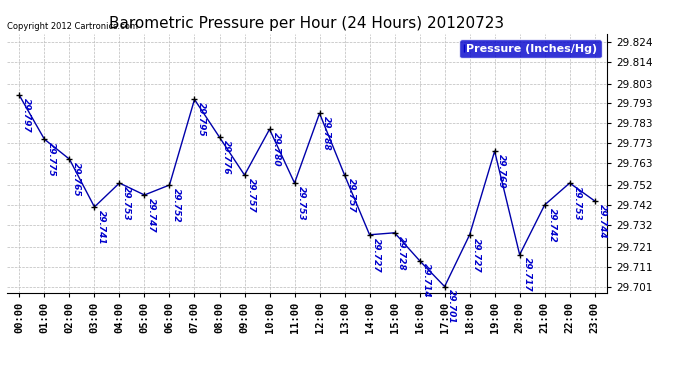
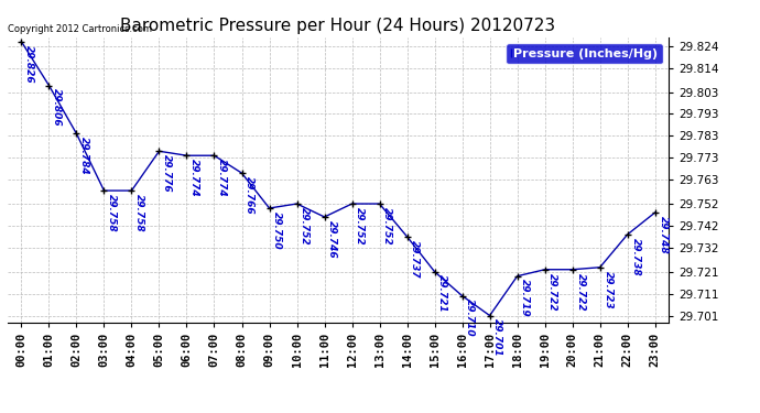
00:00: 29.797 -> 29.826
01:00: 29.775 -> 29.806
02:00: 29.765 -> 29.784
03:00: 29.741 -> 29.758
04:00: 29.753 -> 29.758
05:00: 29.747 -> 29.776
06:00: 29.752 -> 29.774
07:00: 29.795 -> 29.774
08:00: 29.776 -> 29.766
09:00: 29.757 -> 29.750
10:00: 29.780 -> 29.752
11:00: 29.753 -> 29.746
12:00: 29.788 -> 29.752
13:00: 29.757 -> 29.752
14:00: 29.727 -> 29.737
15:00: 29.728 -> 29.721
16:00: 29.714 -> 29.710
18:00: 29.727 -> 29.719
19:00: 29.769 -> 29.722
20:00: 29.717 -> 29.722
21:00: 29.742 -> 29.723
22:00: 29.753 -> 29.738
23:00: 29.744 -> 29.748
